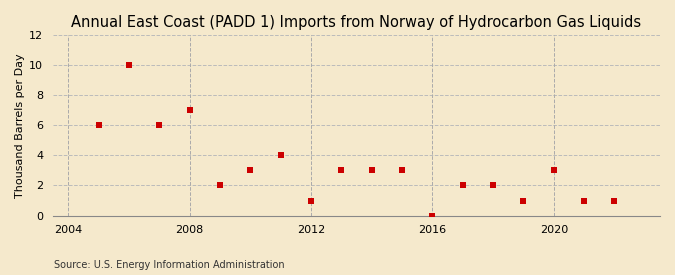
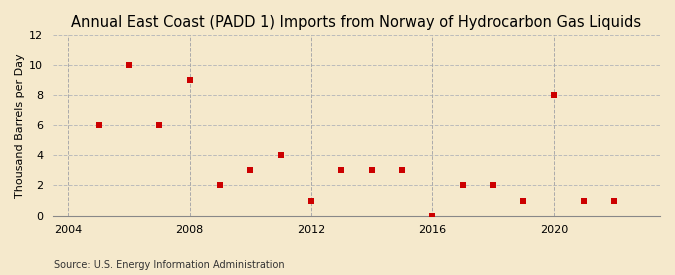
2008: 7 -> 9
2020: 3 -> 8
